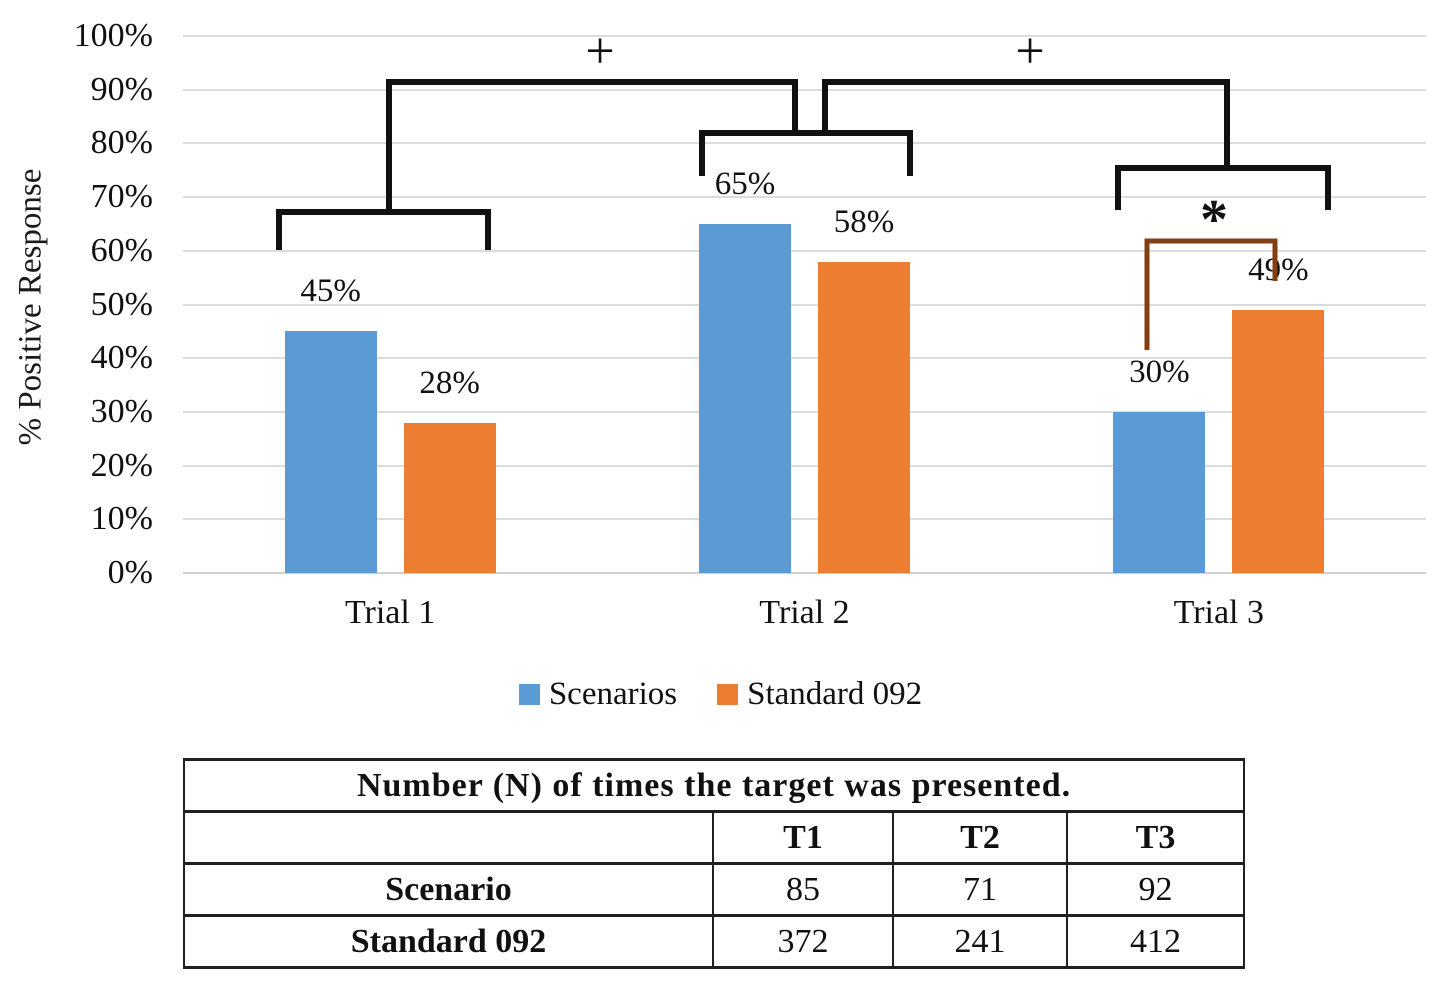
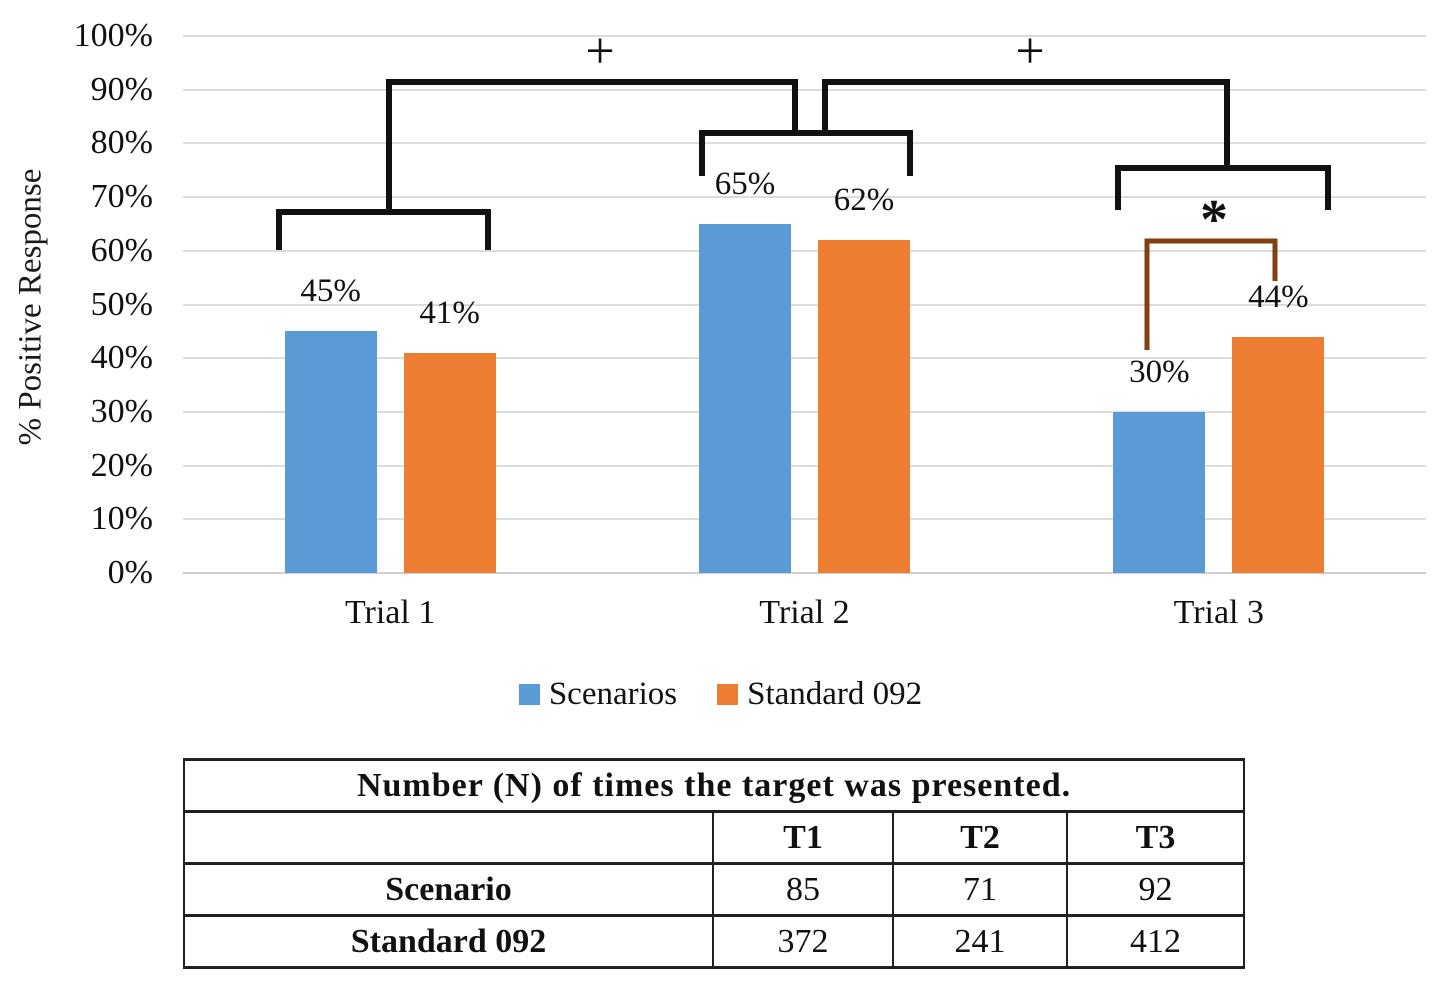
Standard 092/Trial 1: 28% -> 41%
Standard 092/Trial 2: 58% -> 62%
Standard 092/Trial 3: 49% -> 44%
